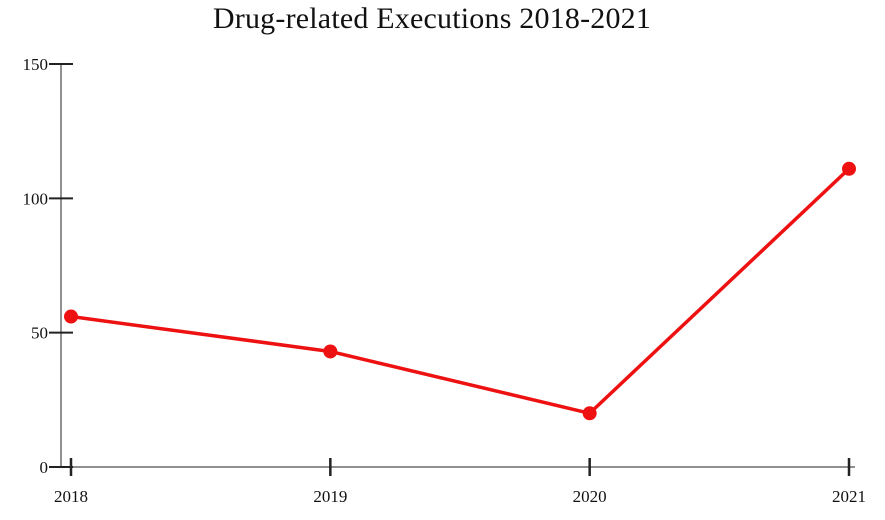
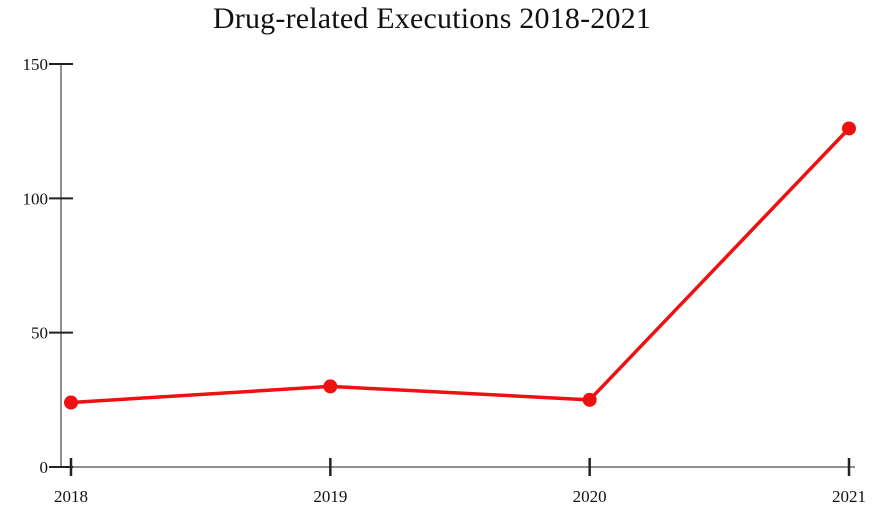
2018: 56 -> 24
2019: 43 -> 30
2020: 20 -> 25
2021: 111 -> 126
